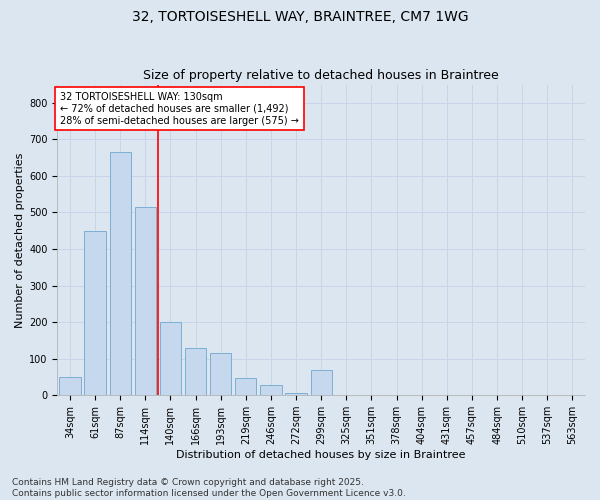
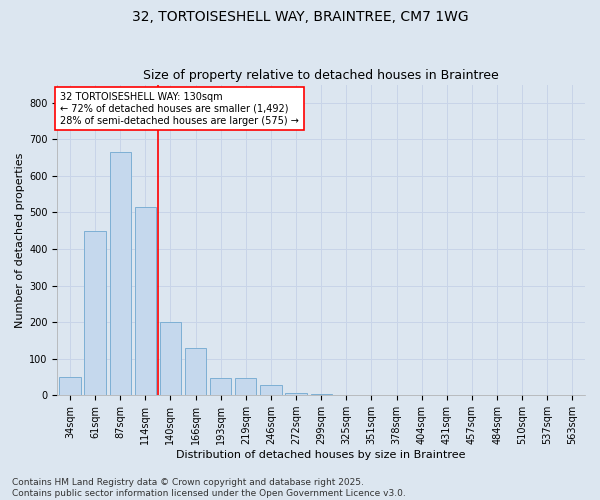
193sqm: 115 -> 48
299sqm: 70 -> 2
